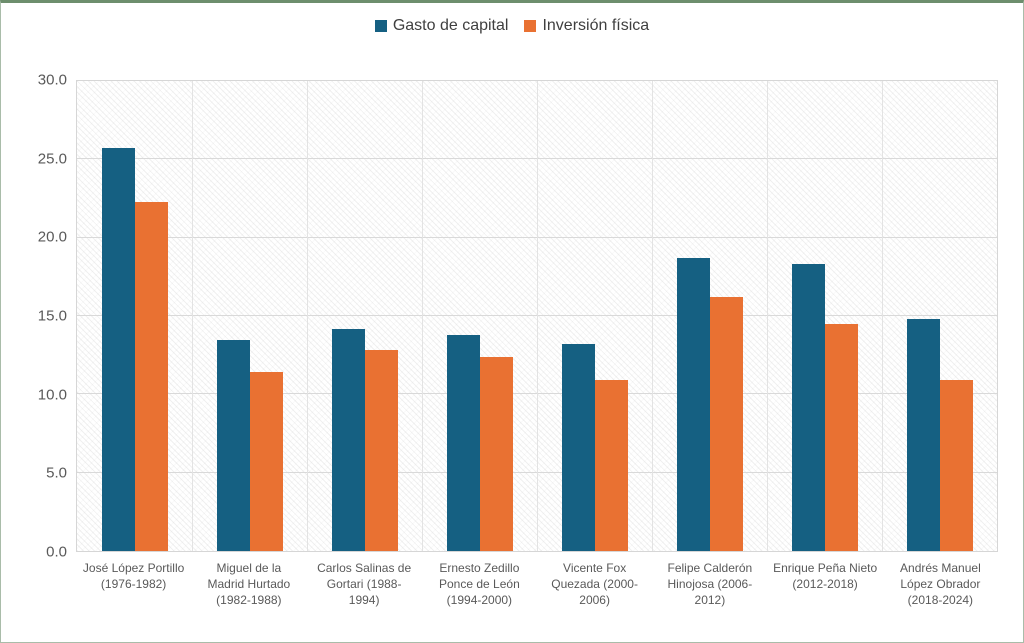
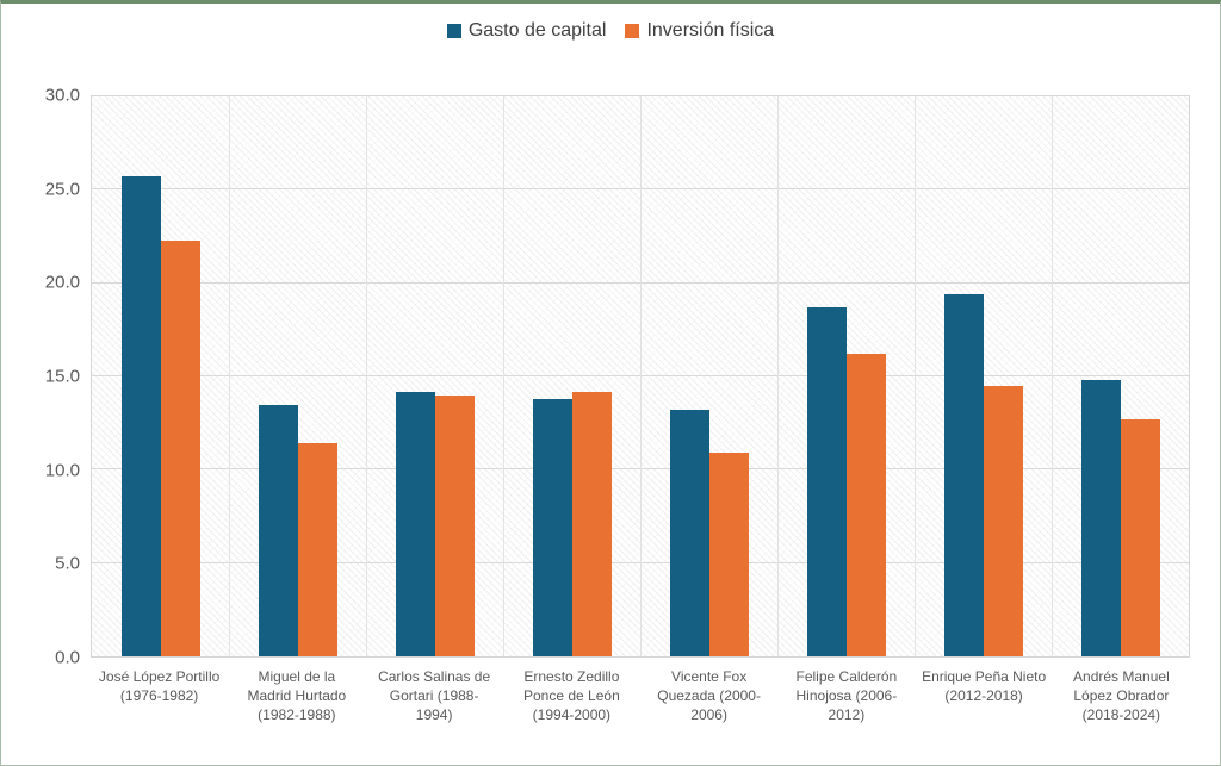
Inversión física/Carlos Salinas de Gortari (1988- 1994): 12.8 -> 14.0
Inversión física/Ernesto Zedillo Ponce de León (1994-2000): 12.4 -> 14.2
Gasto de capital/Enrique Peña Nieto (2012-2018): 18.3 -> 19.4
Inversión física/Andrés Manuel López Obrador (2018-2024): 10.9 -> 12.7
